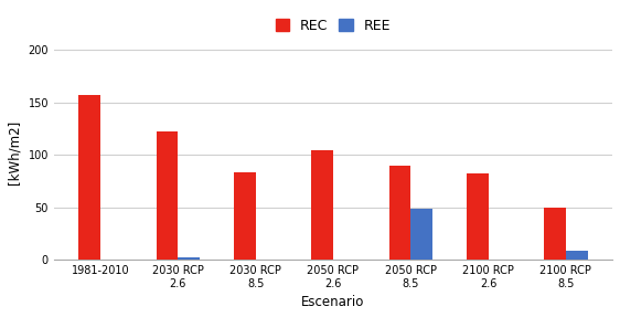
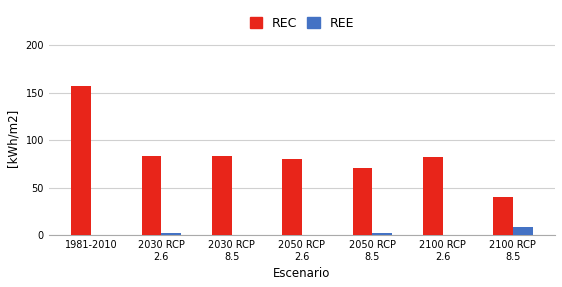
REC/2030 RCP 2.6: 122 -> 83
REC/2050 RCP 2.6: 104 -> 80
REC/2050 RCP 8.5: 90 -> 71
REE/2050 RCP 8.5: 48 -> 2
REC/2100 RCP 8.5: 50 -> 40
